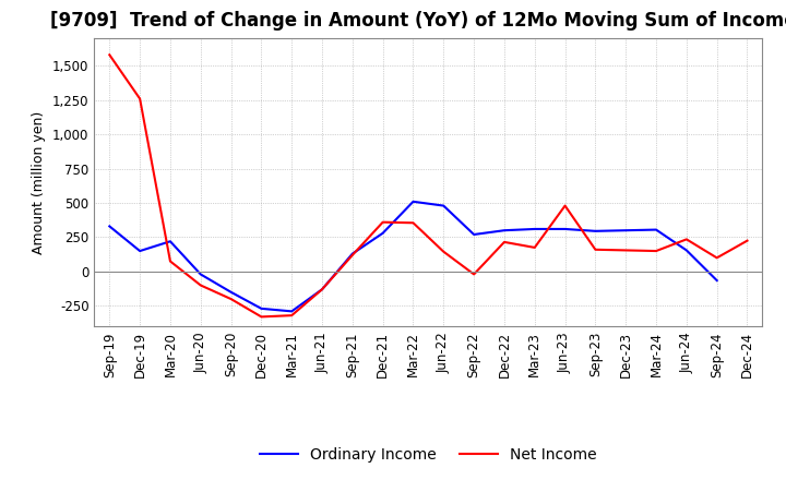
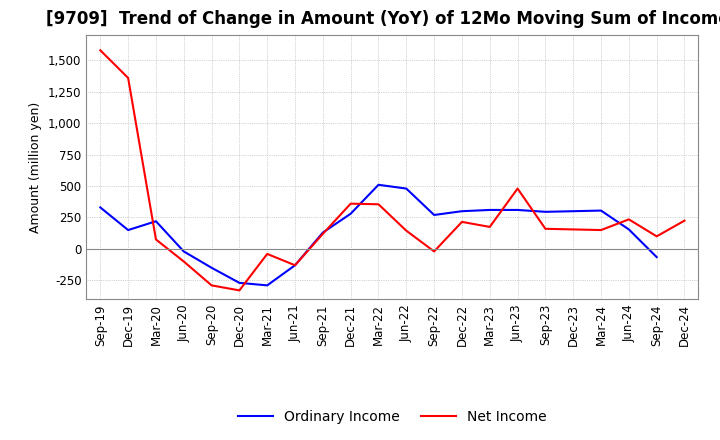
Net Income/Dec-19: 1,260 -> 1,360
Net Income/Sep-20: -200 -> -290
Net Income/Mar-21: -320 -> -40
